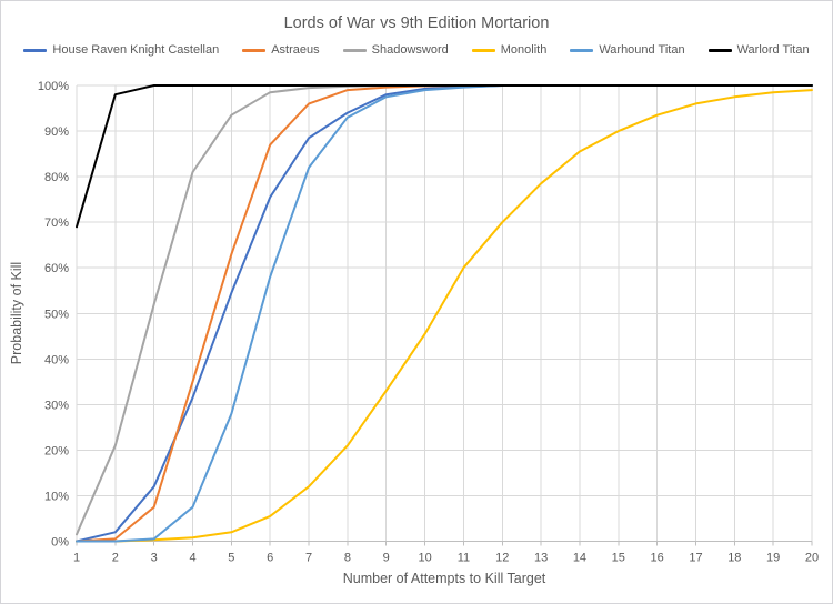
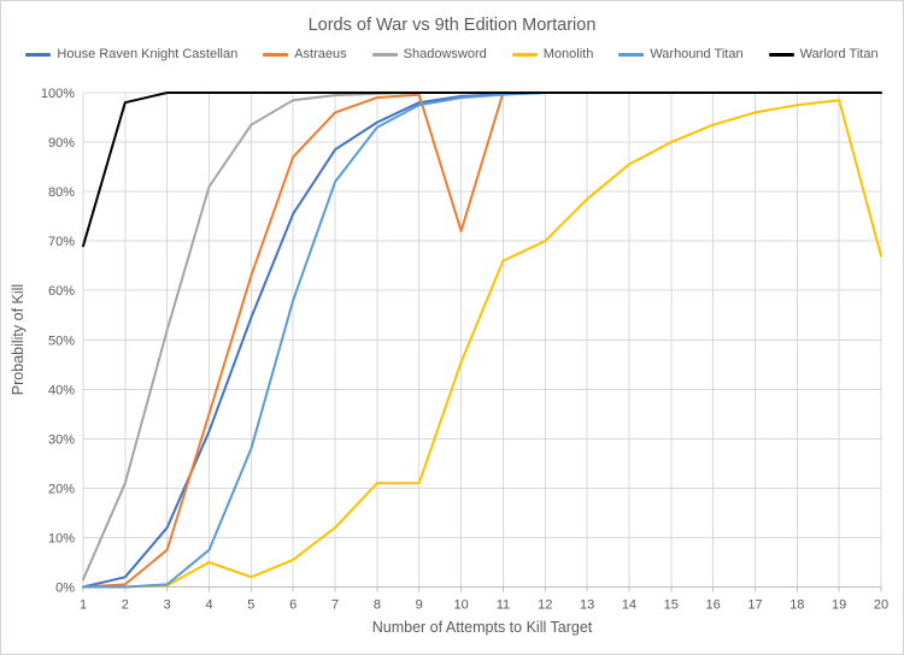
Monolith/4: 1% -> 5%
Monolith/9: 33% -> 21%
Astraeus/10: 100% -> 72%
Monolith/11: 60% -> 66%
Monolith/20: 99% -> 67%
